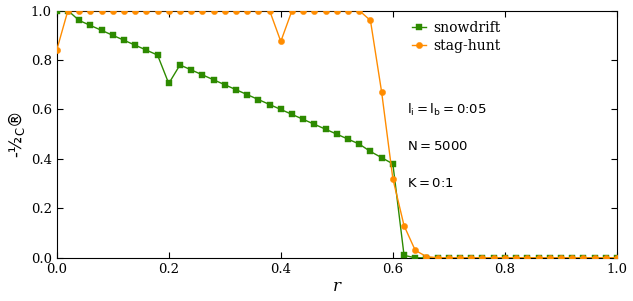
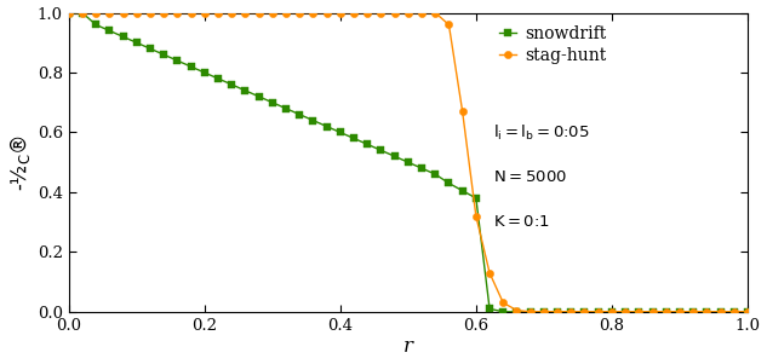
stag-hunt/0.0: 0.840 -> 1.000
snowdrift/0.2: 0.705 -> 0.800
stag-hunt/0.4: 0.875 -> 1.000
